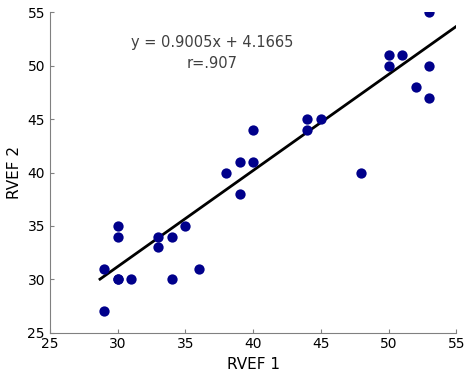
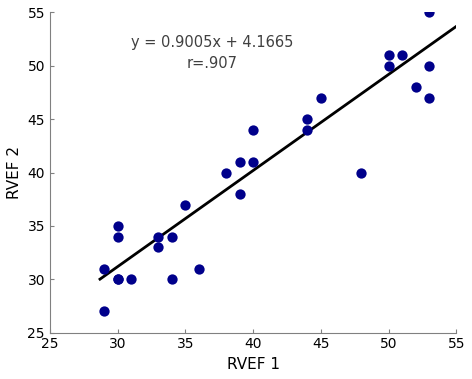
35: 35 -> 37
45: 45 -> 47
